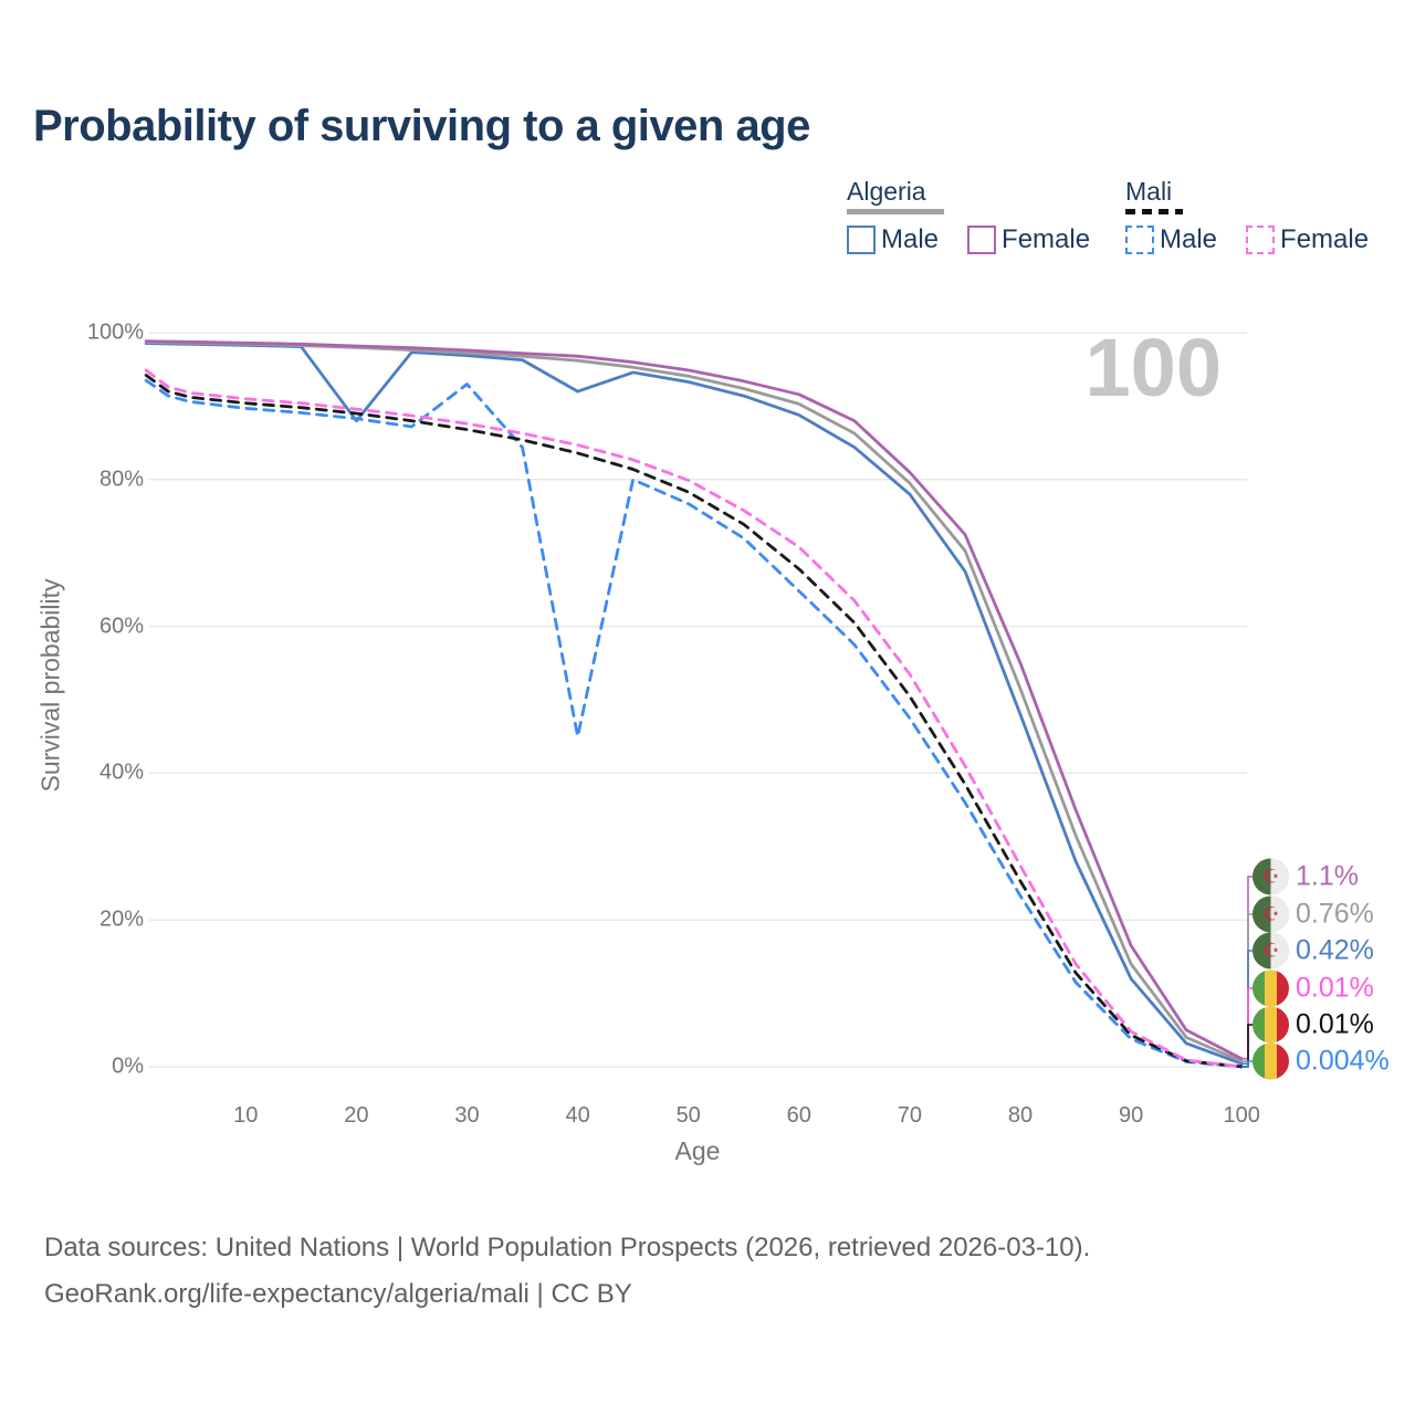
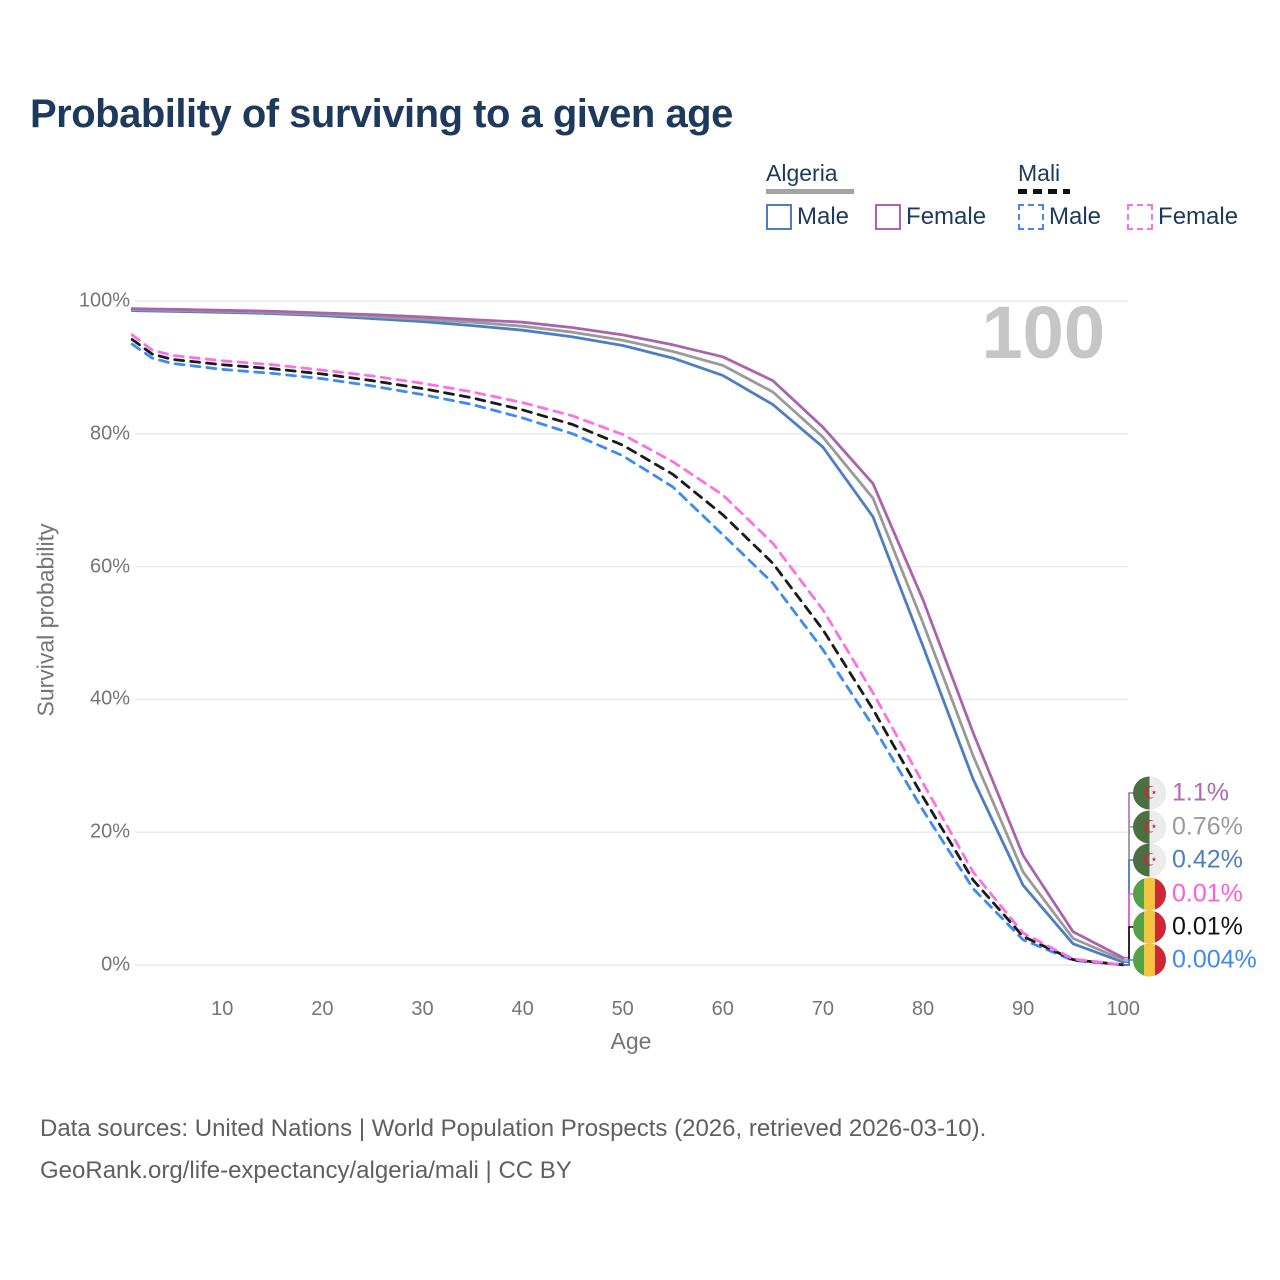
Algeria Male/20: 88% -> 98%
Mali Male/30: 93% -> 86%
Algeria Male/40: 92% -> 96%
Mali Male/40: 45% -> 82%
